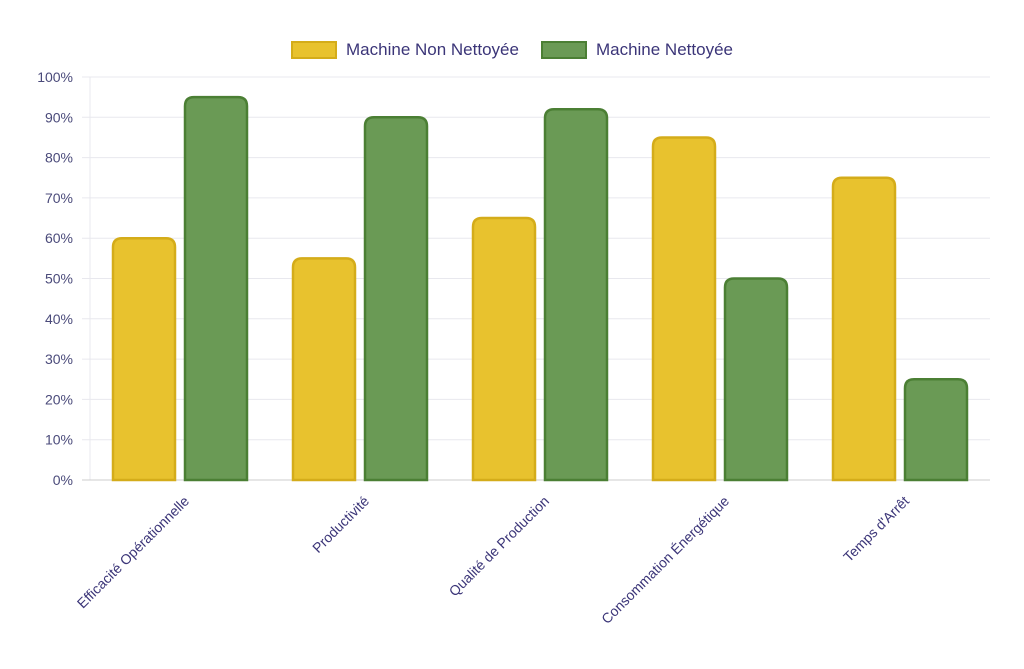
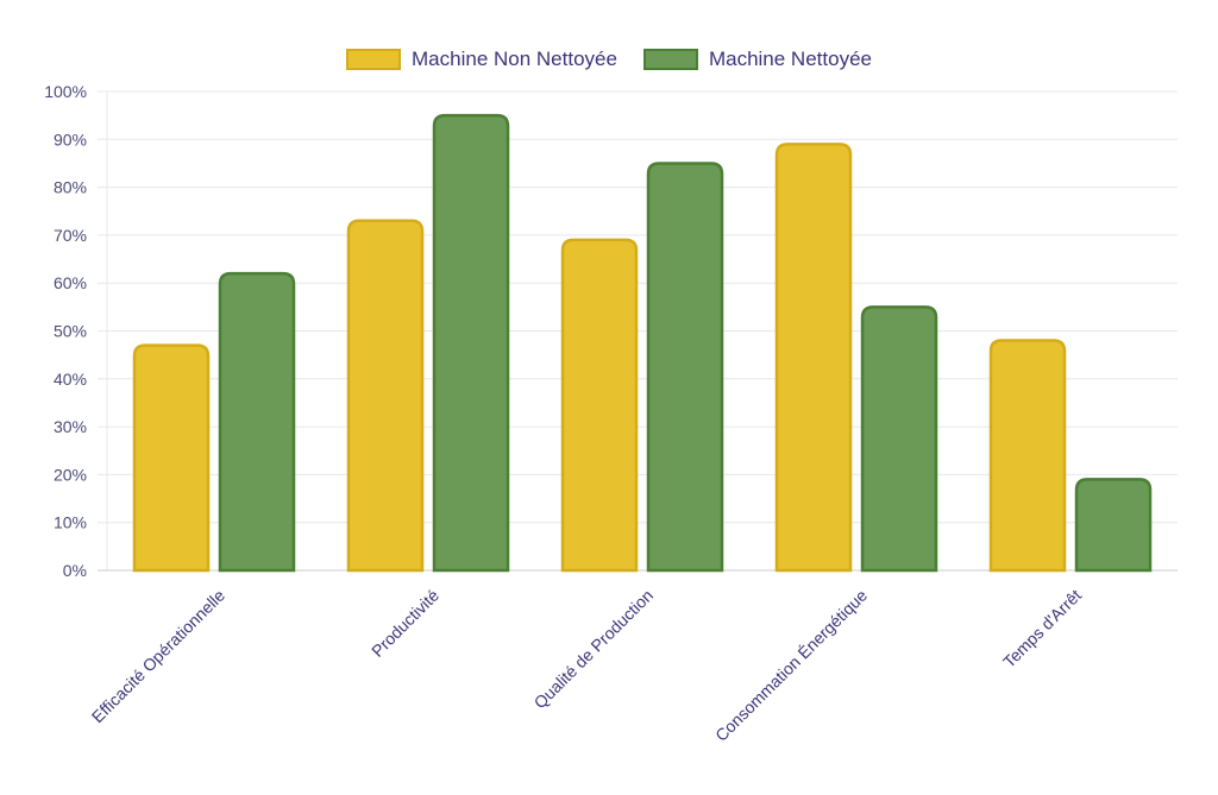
Machine Non Nettoyée/Efficacité Opérationnelle: 60% -> 47%
Machine Nettoyée/Efficacité Opérationnelle: 95% -> 62%
Machine Non Nettoyée/Productivité: 55% -> 73%
Machine Nettoyée/Productivité: 90% -> 95%
Machine Non Nettoyée/Qualité de Production: 65% -> 69%
Machine Nettoyée/Qualité de Production: 92% -> 85%
Machine Non Nettoyée/Consommation Énergétique: 85% -> 89%
Machine Nettoyée/Consommation Énergétique: 50% -> 55%
Machine Non Nettoyée/Temps d'Arrêt: 75% -> 48%
Machine Nettoyée/Temps d'Arrêt: 25% -> 19%
